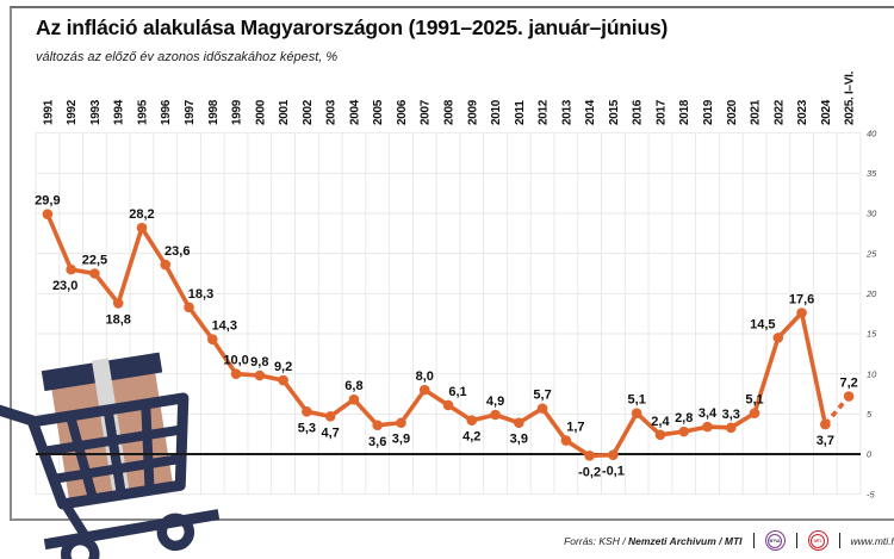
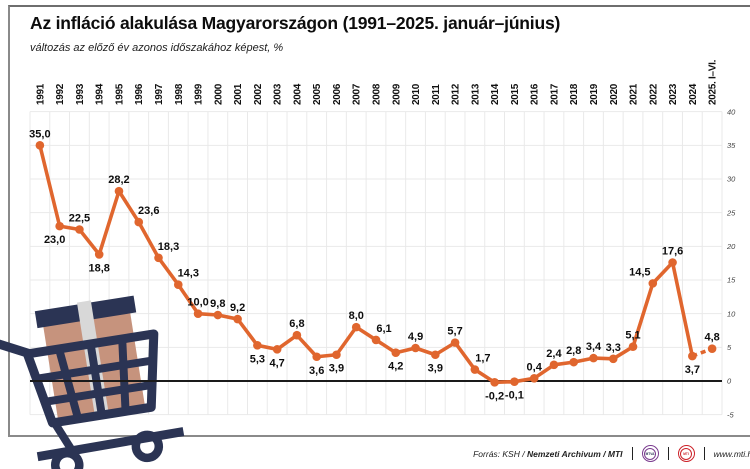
1991: 29,9 -> 35,0
2016: 5,1 -> 0,4
2025. I–VI.: 7,2 -> 4,8
